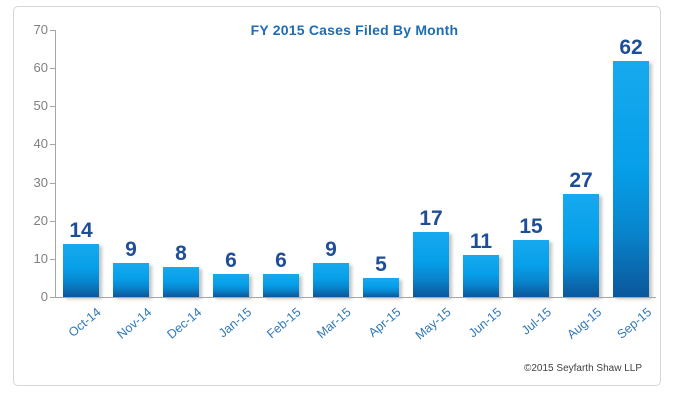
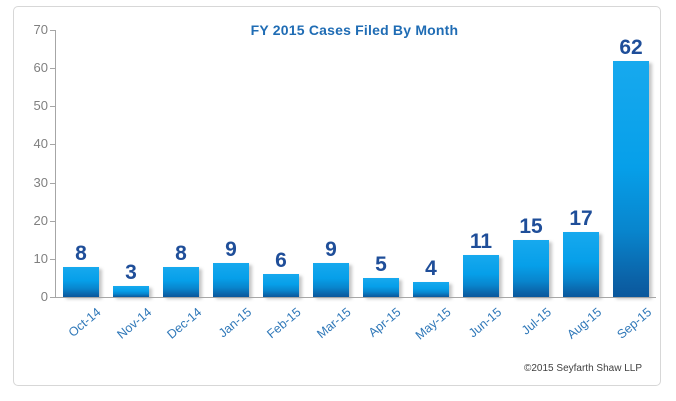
Oct-14: 14 -> 8
Nov-14: 9 -> 3
Jan-15: 6 -> 9
May-15: 17 -> 4
Aug-15: 27 -> 17
